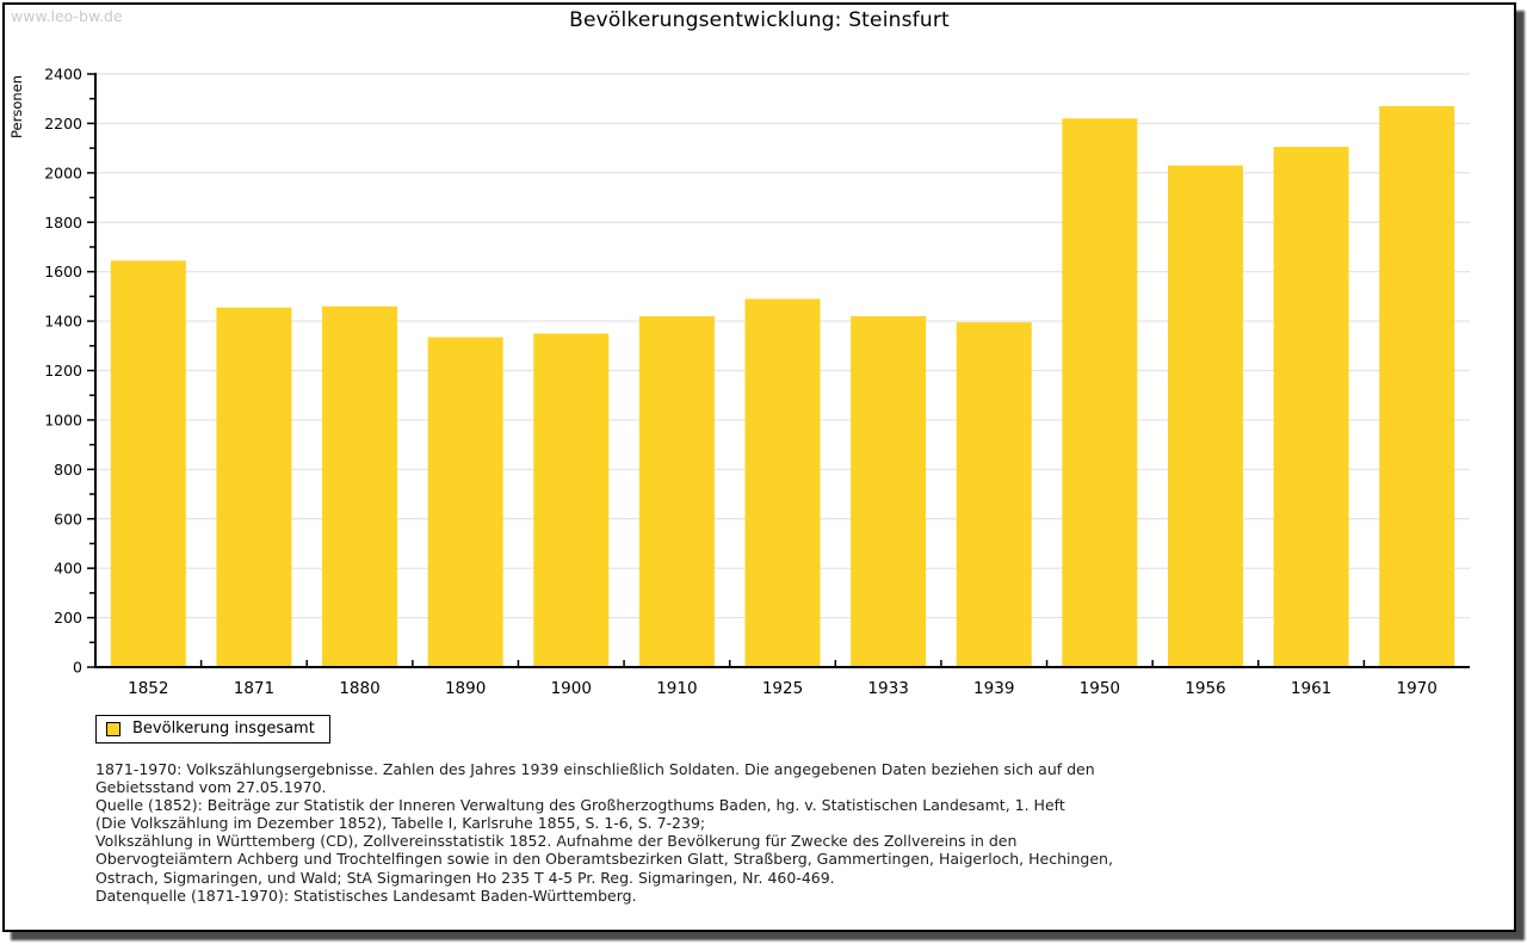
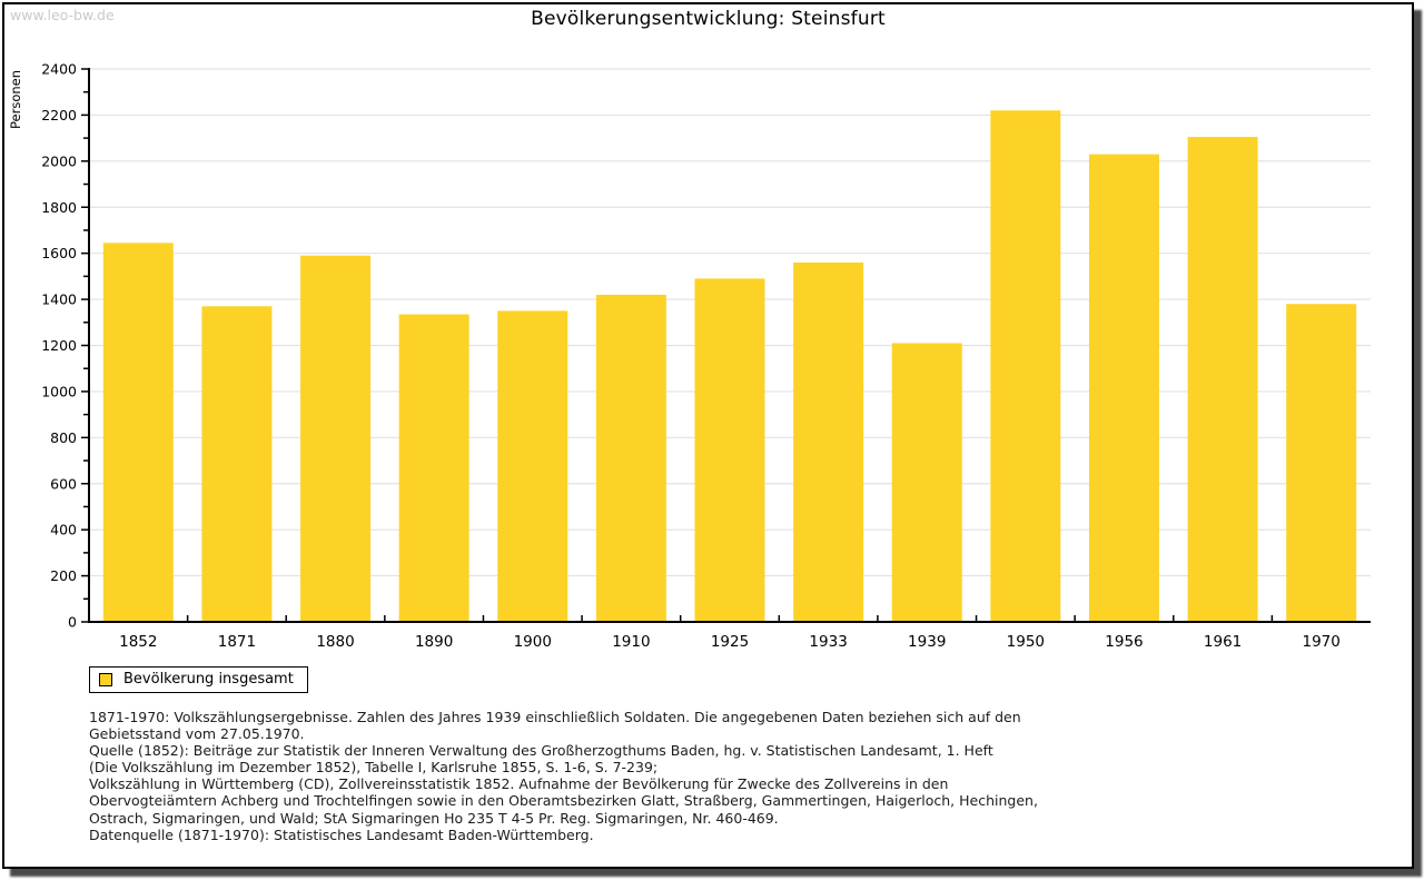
1871: 1460 -> 1370
1880: 1460 -> 1590
1933: 1420 -> 1560
1939: 1400 -> 1210
1970: 2270 -> 1380
